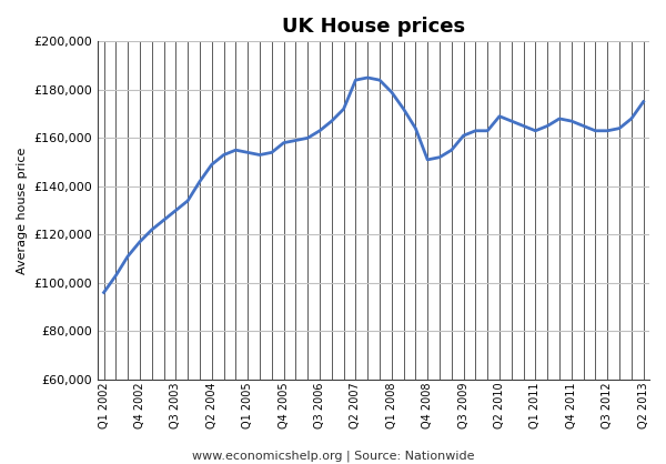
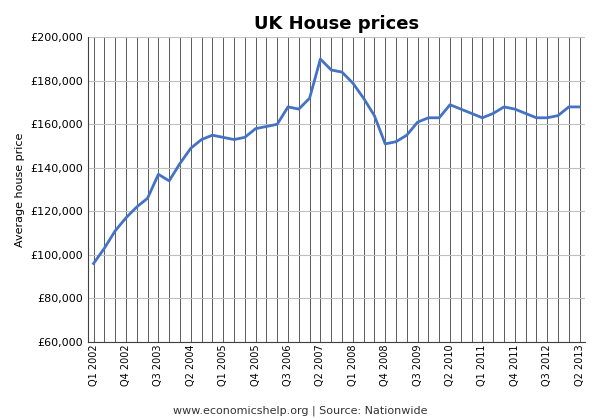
Q3 2003: £130,000 -> £137,000
Q3 2006: £163,000 -> £168,000
Q2 2007: £184,000 -> £190,000
Q2 2013: £175,000 -> £168,000
